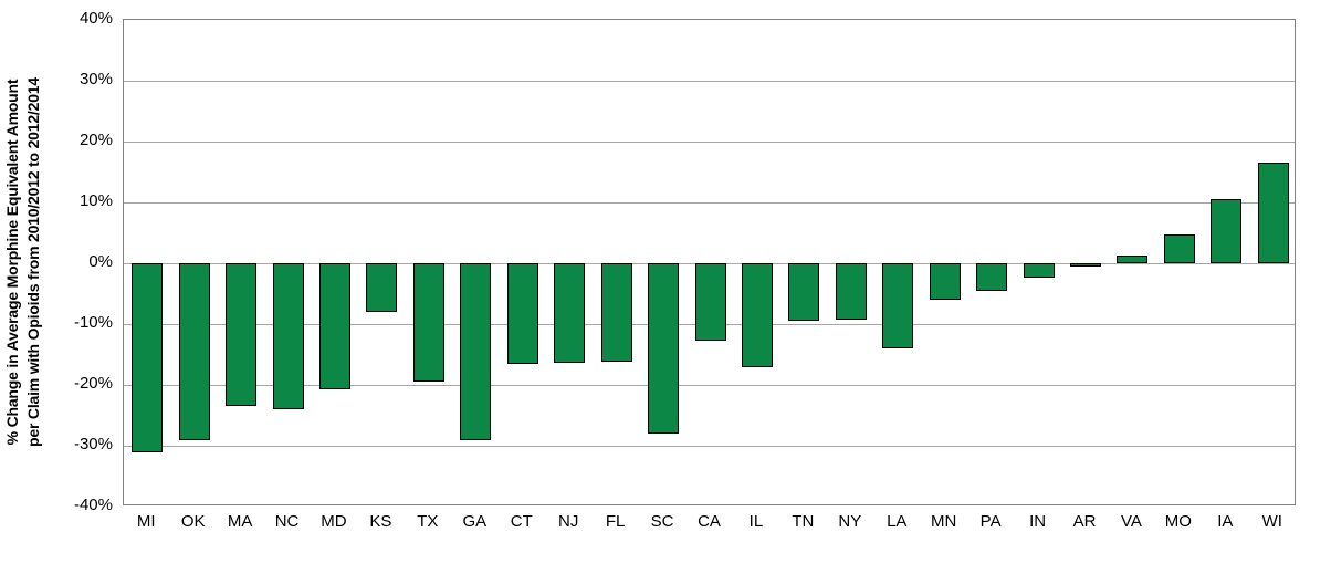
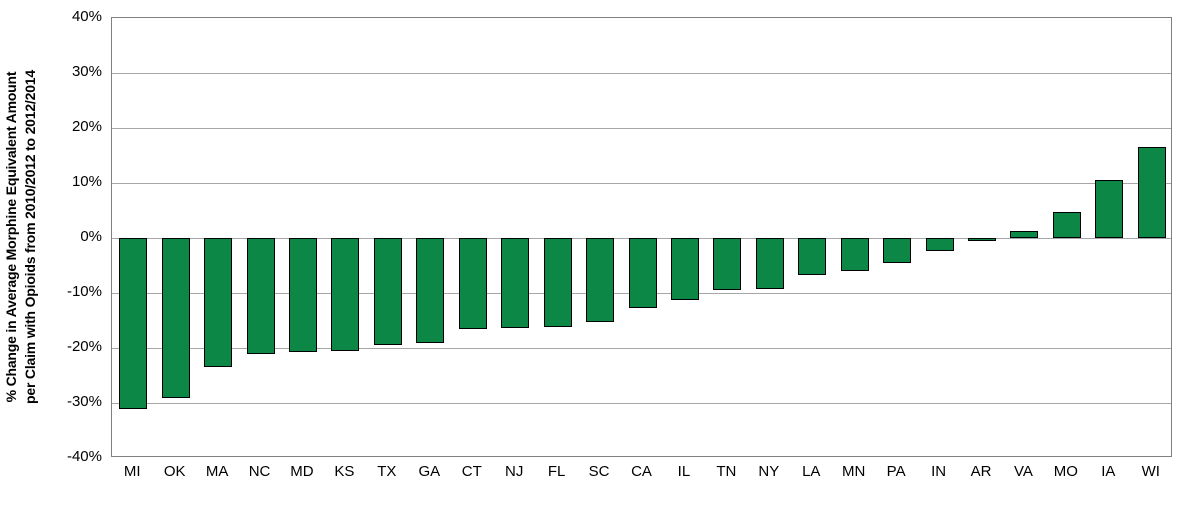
NC: -24% -> -21%
KS: -8% -> -20%
GA: -29% -> -19%
SC: -28% -> -15%
IL: -17% -> -11%
LA: -14% -> -7%
